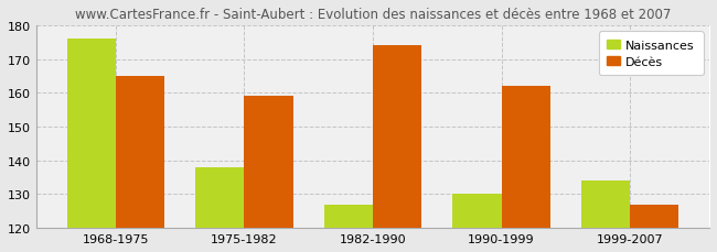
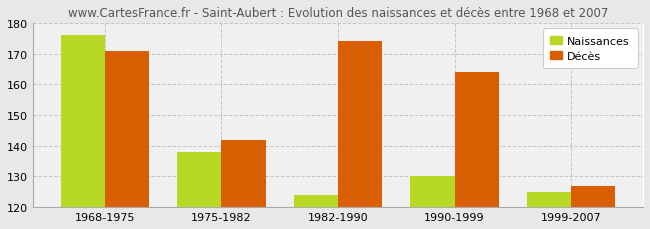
Décès/1968-1975: 165 -> 171
Décès/1975-1982: 159 -> 142
Naissances/1982-1990: 127 -> 124
Décès/1990-1999: 162 -> 164
Naissances/1999-2007: 134 -> 125
